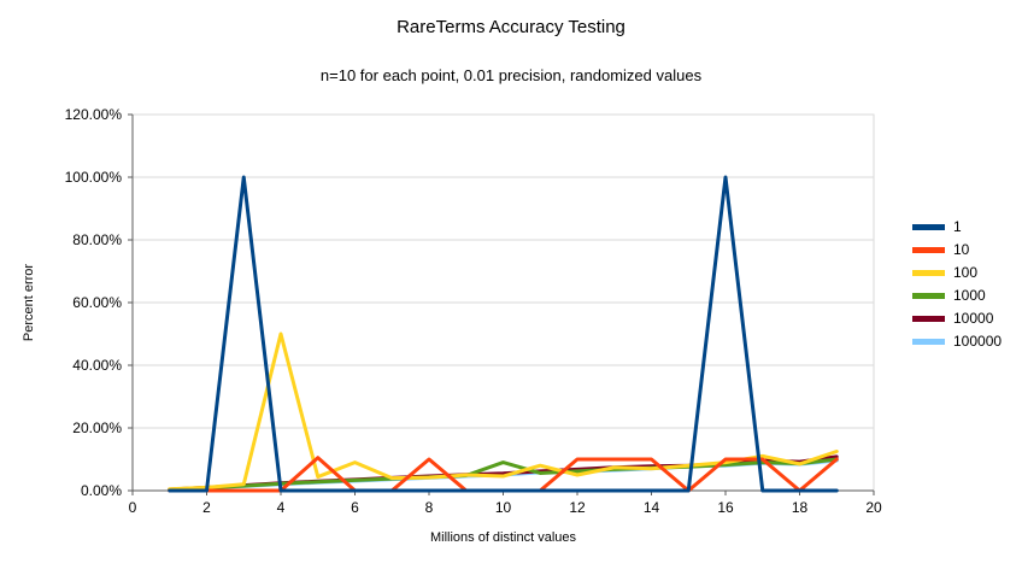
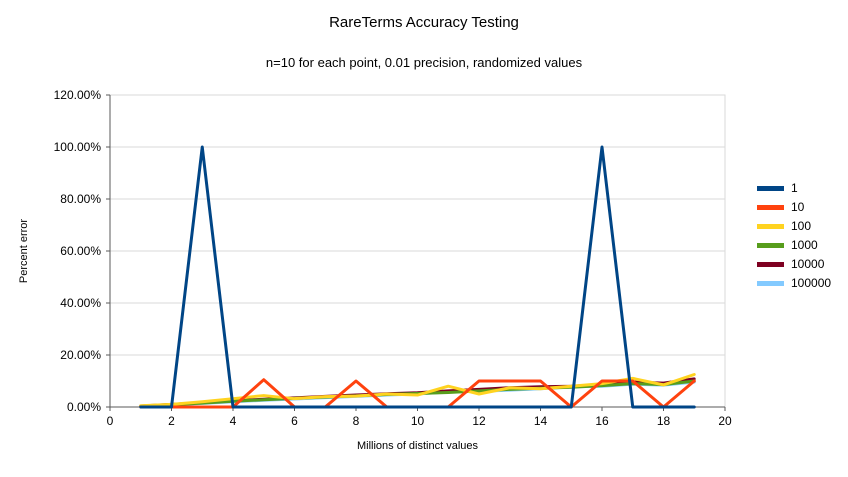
100/4: 50% -> 3%
100/6: 9% -> 3%
1000/10: 9% -> 5%
